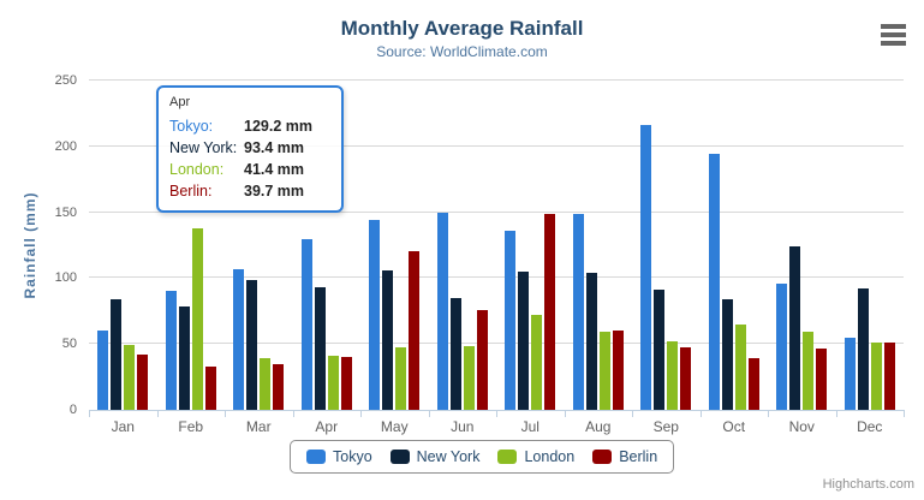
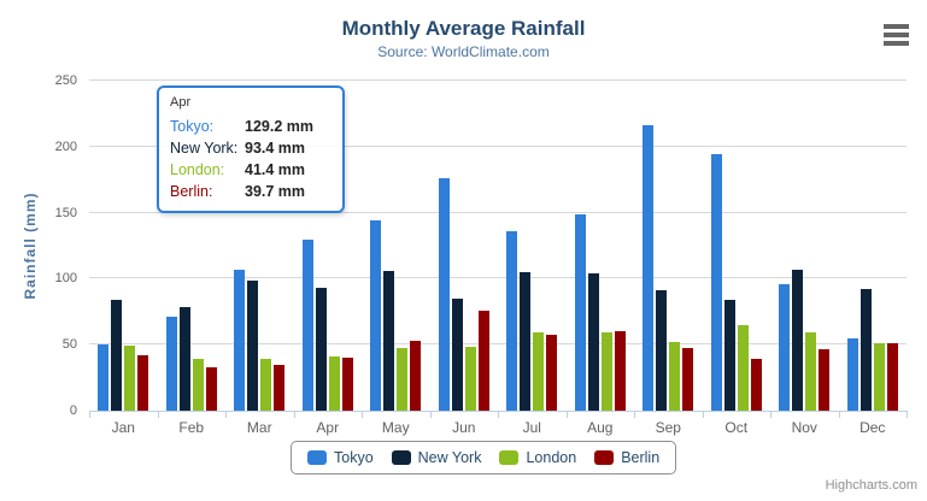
Tokyo/Jan: 60 -> 50
Tokyo/Feb: 90 -> 72
London/Feb: 138 -> 39
Berlin/May: 120 -> 53
Tokyo/Jun: 150 -> 176
London/Jul: 72 -> 59
Berlin/Jul: 149 -> 57
New York/Nov: 124 -> 107
